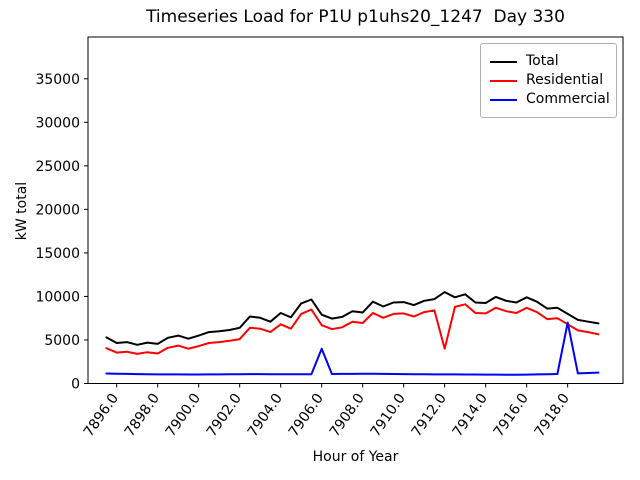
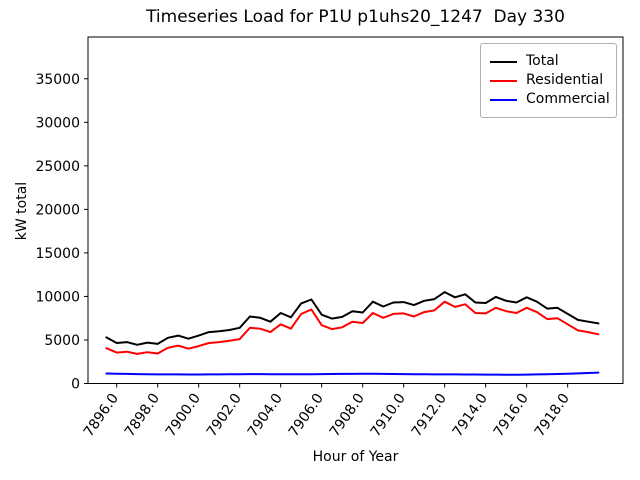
Commercial/7906.0: 4000 -> 1000
Residential/7912.0: 4000 -> 9000
Commercial/7918.0: 7000 -> 1000
